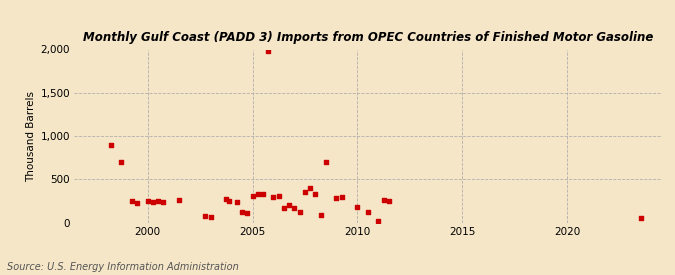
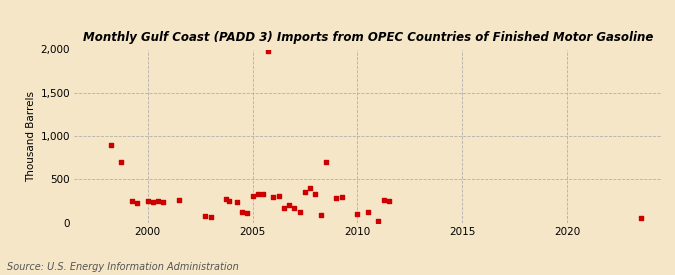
2010: 180 -> 100
